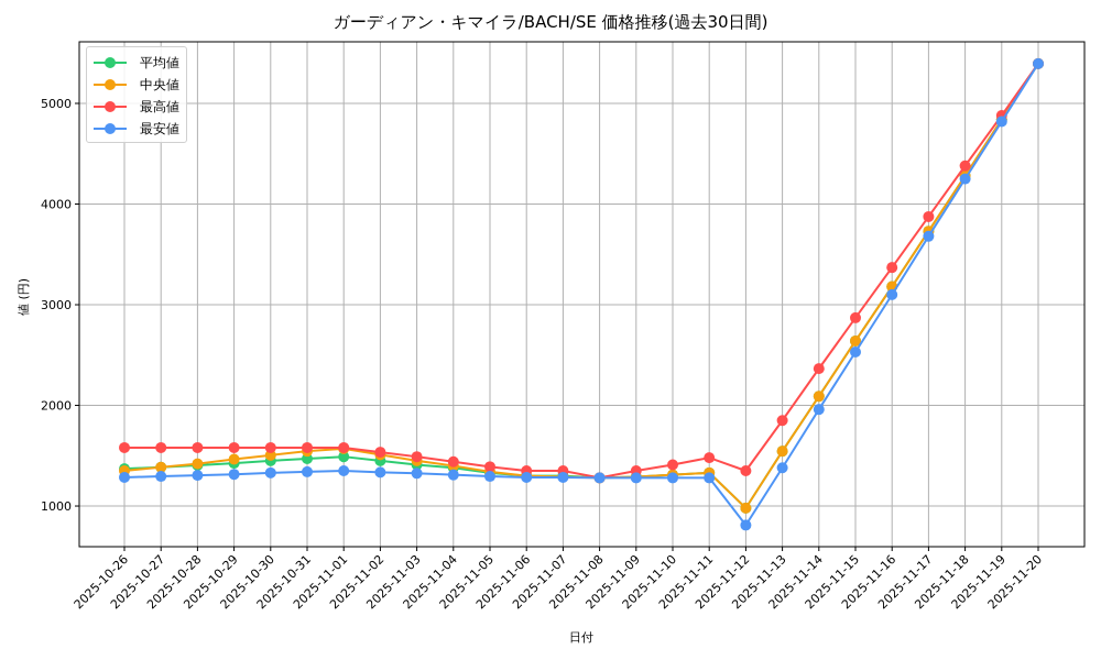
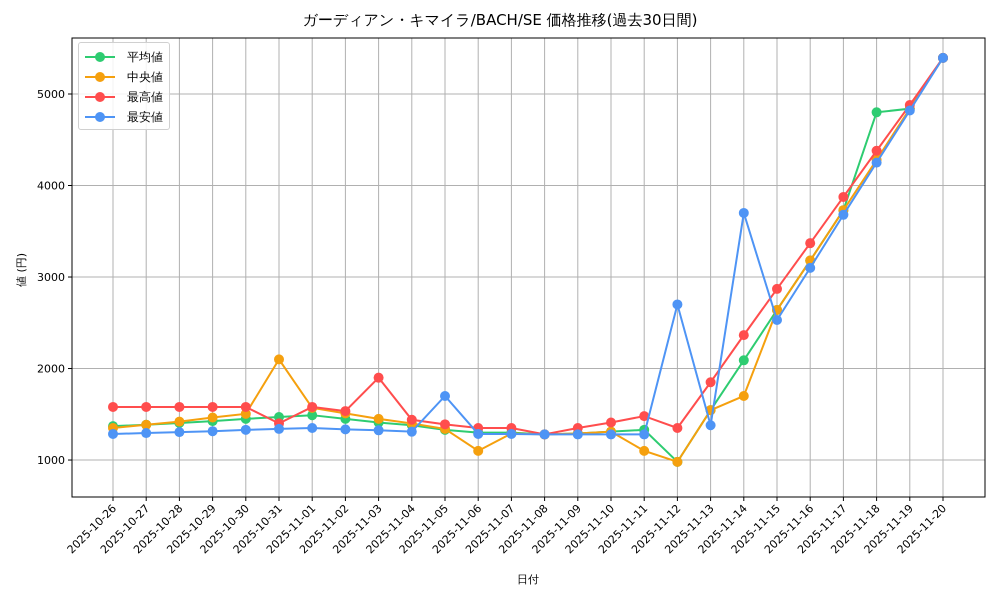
中央値/2025-10-31: 1500 -> 2100
最高値/2025-10-31: 1600 -> 1400
最高値/2025-11-03: 1500 -> 1900
最安値/2025-11-05: 1300 -> 1700
中央値/2025-11-06: 1300 -> 1100
中央値/2025-11-11: 1300 -> 1100
最安値/2025-11-12: 800 -> 2700
中央値/2025-11-14: 2100 -> 1700
最安値/2025-11-14: 2000 -> 3700
平均値/2025-11-18: 4300 -> 4800
